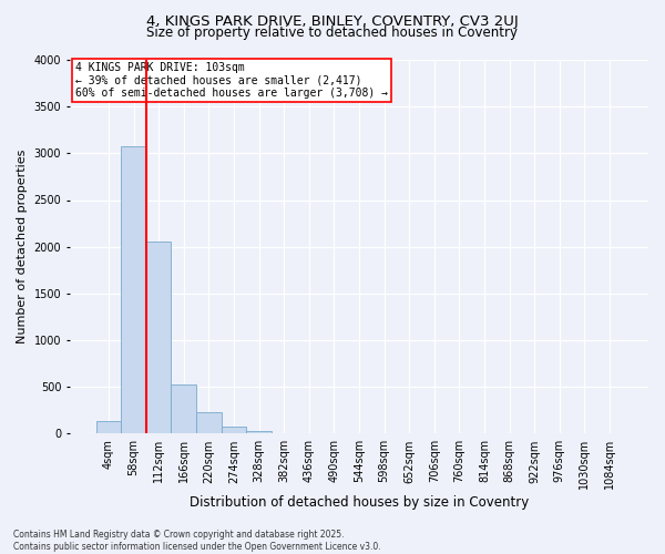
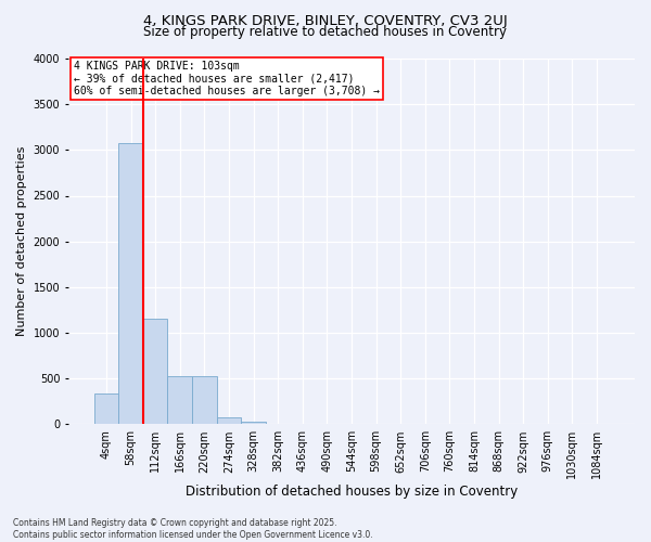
4sqm: 130 -> 340
112sqm: 2060 -> 1160
220sqm: 230 -> 520
